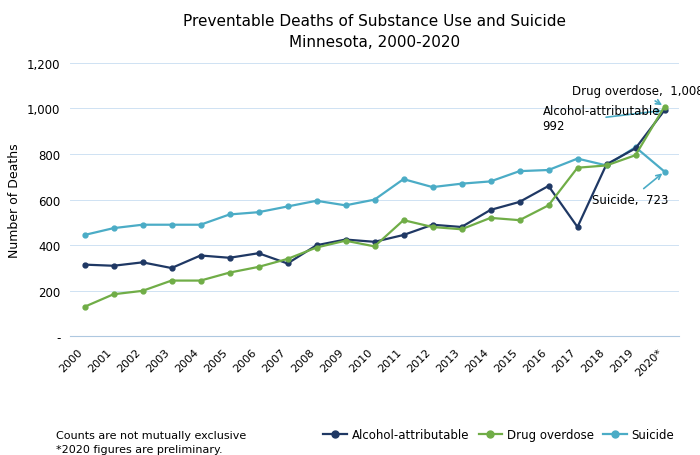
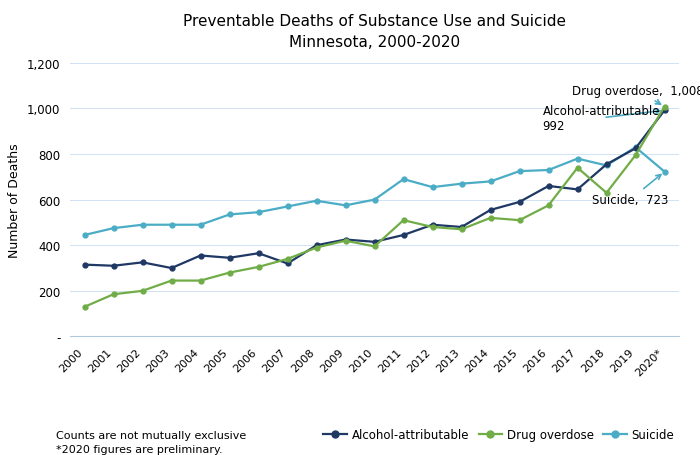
Alcohol-attributable/2017: 480 -> 645
Drug overdose/2018: 750 -> 630
